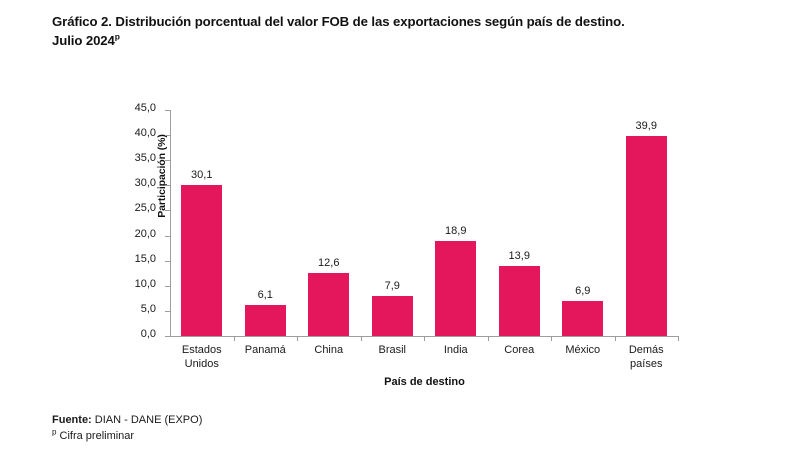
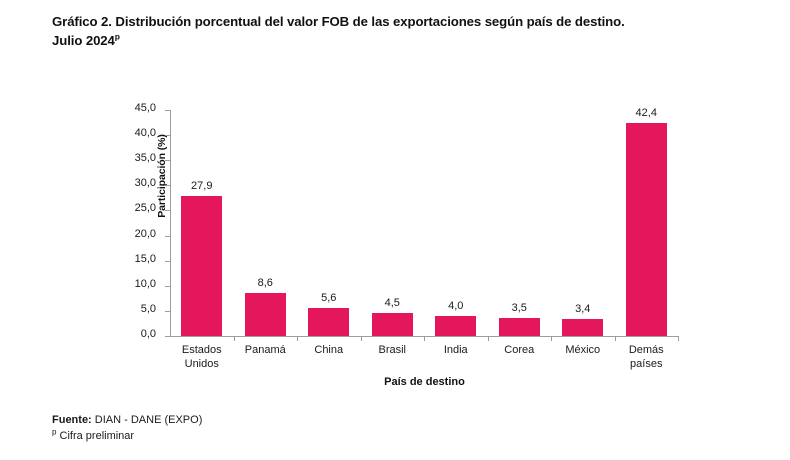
Estados Unidos: 30,1 -> 27,9
Panamá: 6,1 -> 8,6
China: 12,6 -> 5,6
Brasil: 7,9 -> 4,5
India: 18,9 -> 4,0
Corea: 13,9 -> 3,5
México: 6,9 -> 3,4
Demás países: 39,9 -> 42,4
